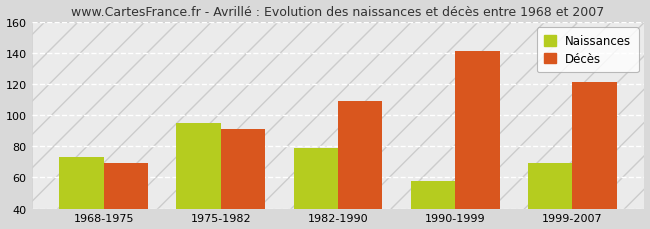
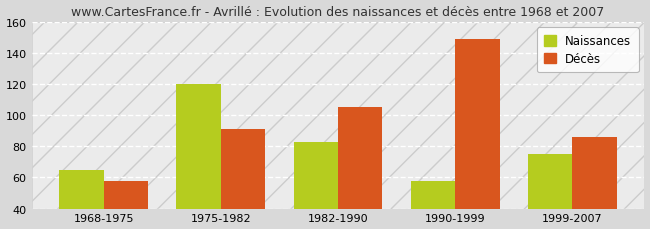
Naissances/1968-1975: 73 -> 65
Décès/1968-1975: 69 -> 58
Naissances/1975-1982: 95 -> 120
Naissances/1982-1990: 79 -> 83
Décès/1982-1990: 109 -> 105
Décès/1990-1999: 141 -> 149
Naissances/1999-2007: 69 -> 75
Décès/1999-2007: 121 -> 86
